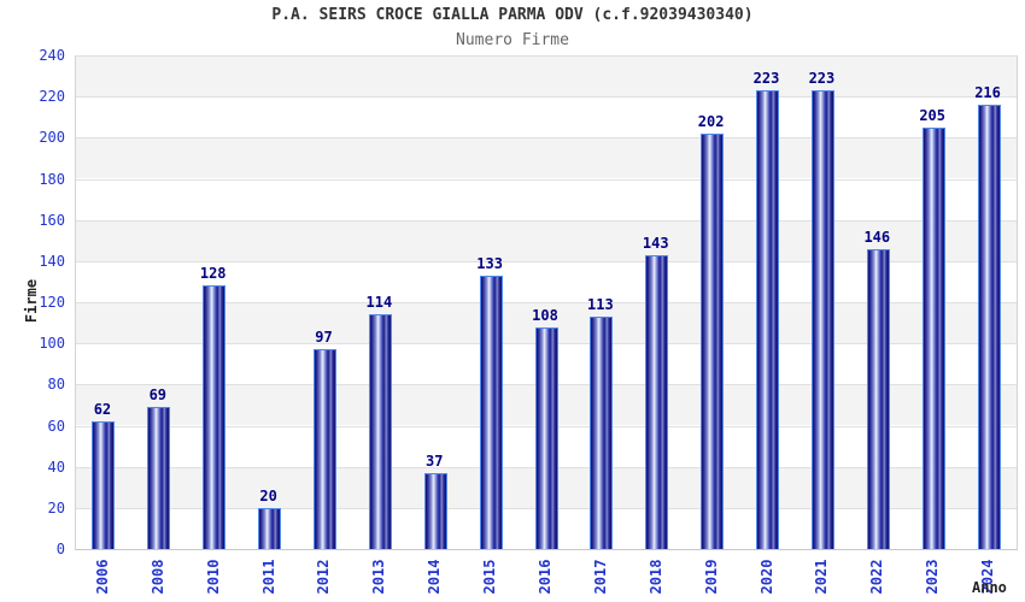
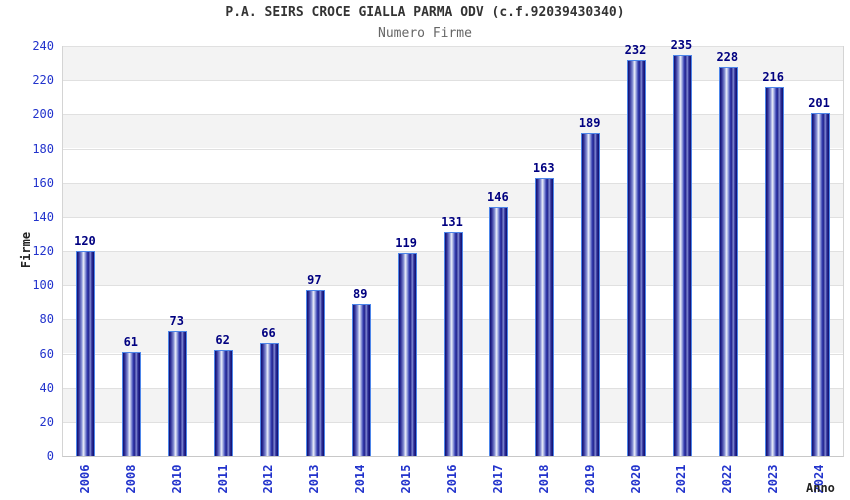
2006: 62 -> 120
2008: 69 -> 61
2010: 128 -> 73
2011: 20 -> 62
2012: 97 -> 66
2013: 114 -> 97
2014: 37 -> 89
2015: 133 -> 119
2016: 108 -> 131
2017: 113 -> 146
2018: 143 -> 163
2019: 202 -> 189
2020: 223 -> 232
2021: 223 -> 235
2022: 146 -> 228
2023: 205 -> 216
2024: 216 -> 201
